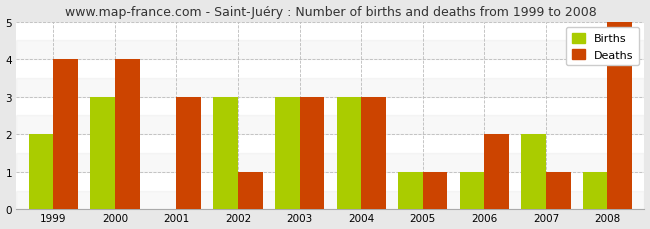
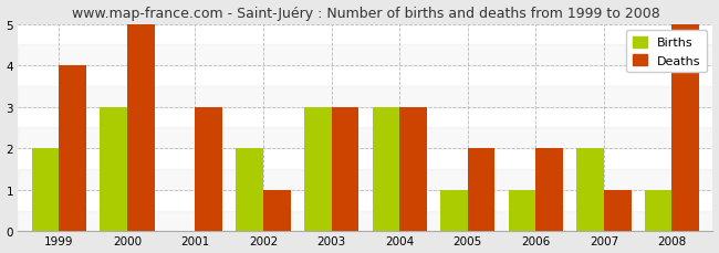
Deaths/2000: 4 -> 5
Births/2002: 3 -> 2
Deaths/2005: 1 -> 2
